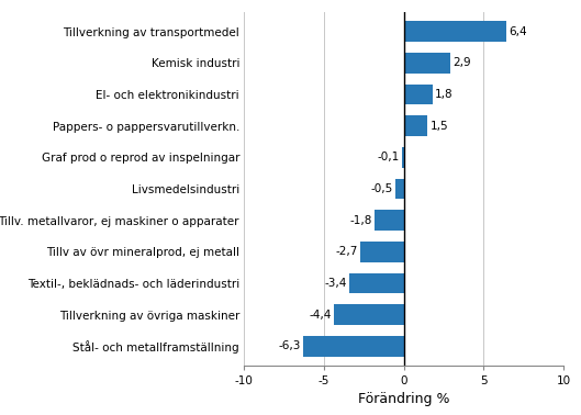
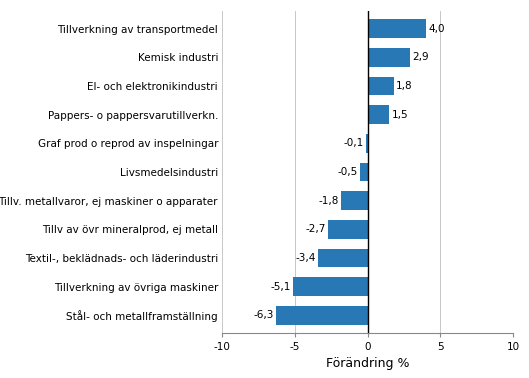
Tillverkning av transportmedel: 6,4 -> 4,0
Tillverkning av övriga maskiner: -4,4 -> -5,1
